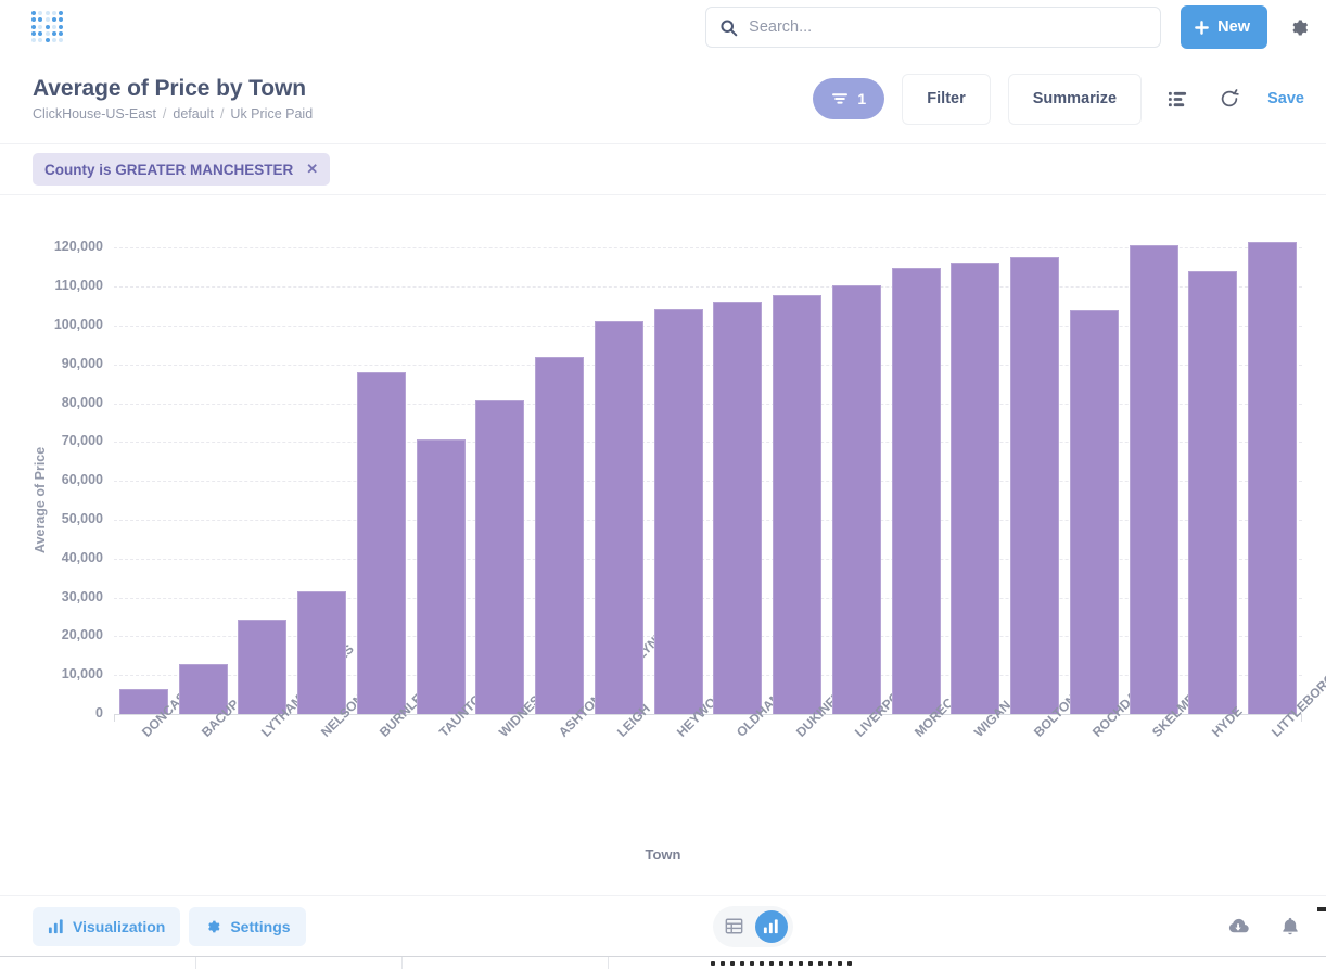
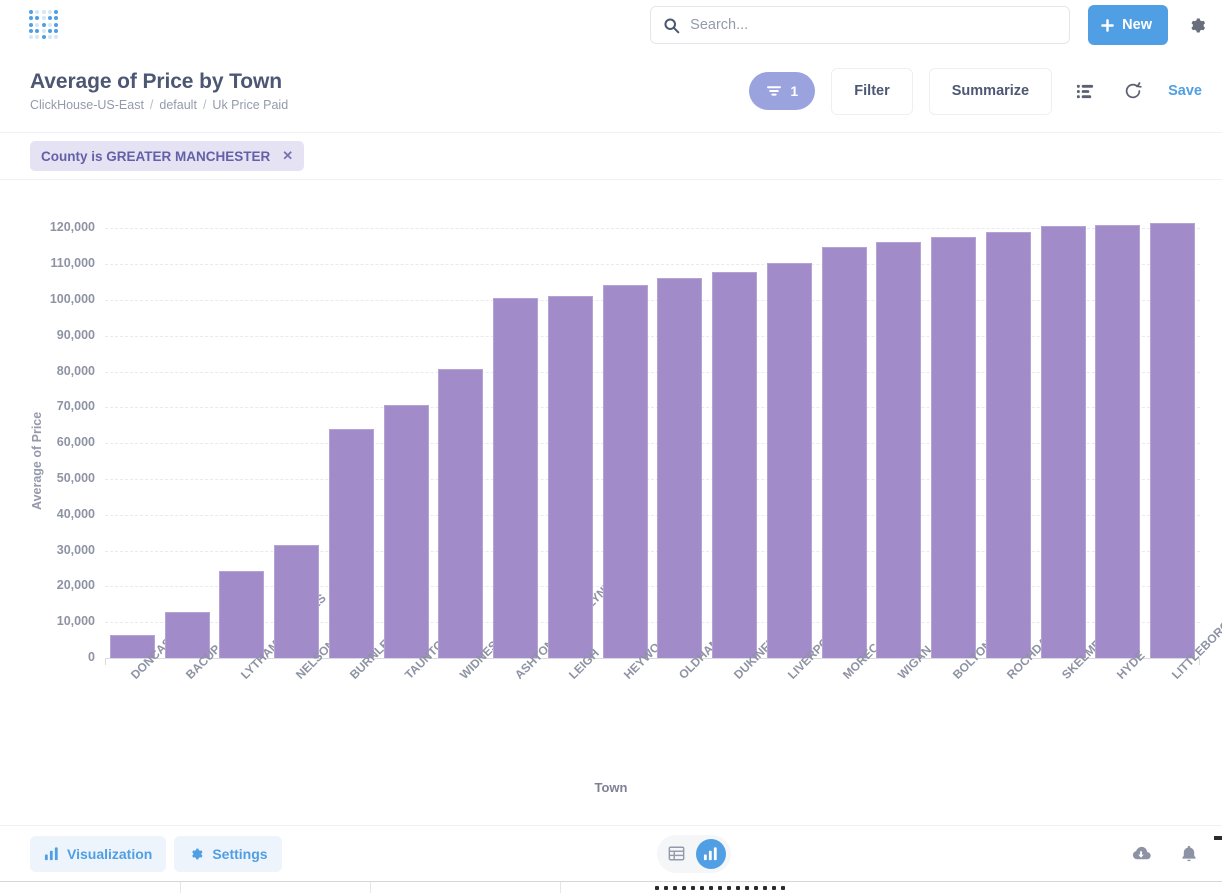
BURNLEY: 88000 -> 64000
ASHTON-UNDER-LYNE: 92000 -> 101000
ROCHDALE: 104000 -> 119000
HYDE: 114000 -> 121000
